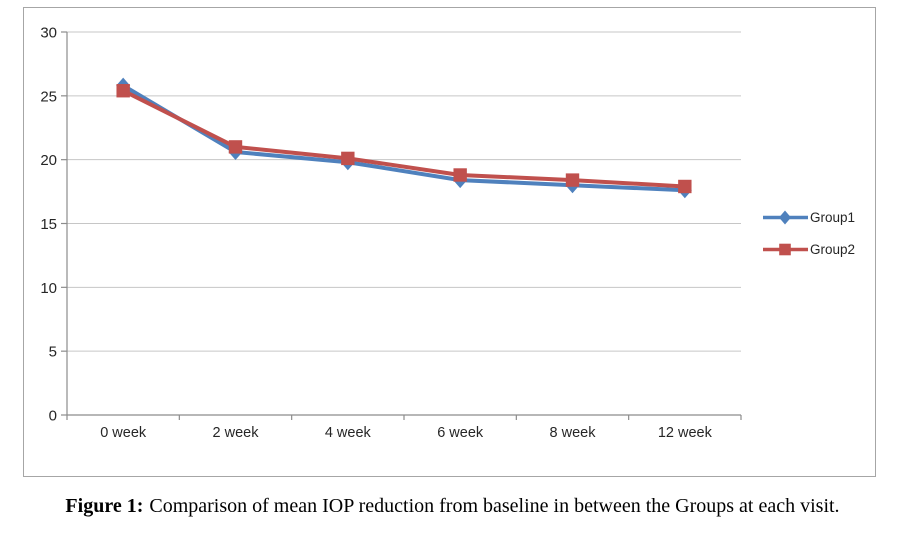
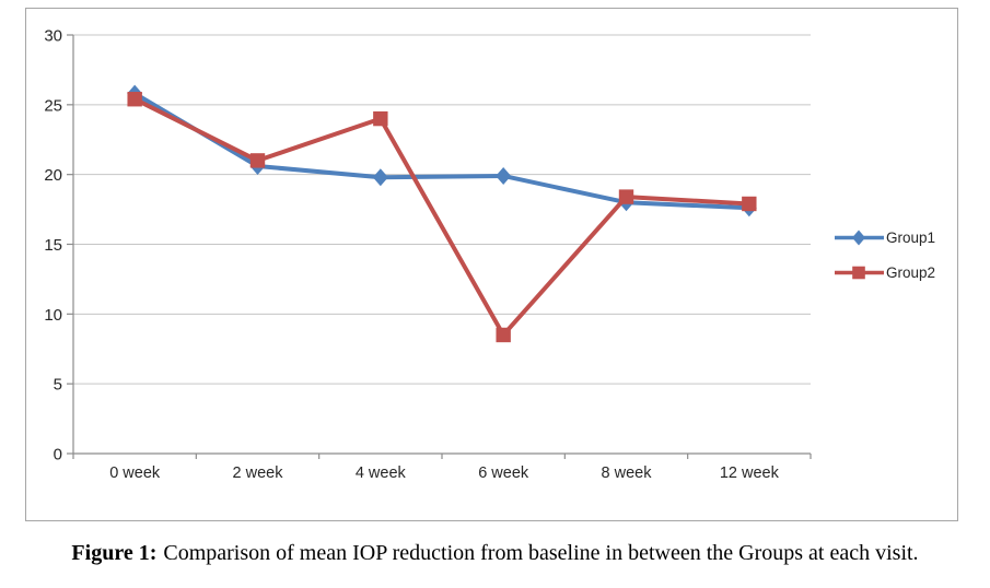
Group2/4 week: 20.1 -> 24.0
Group1/6 week: 18.4 -> 19.9
Group2/6 week: 18.8 -> 8.5
